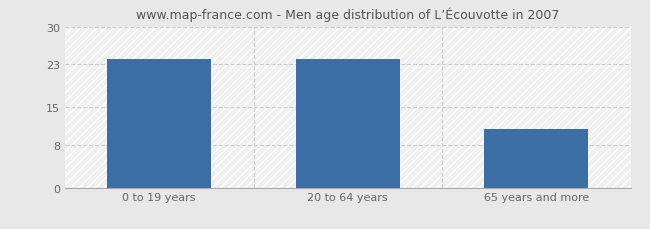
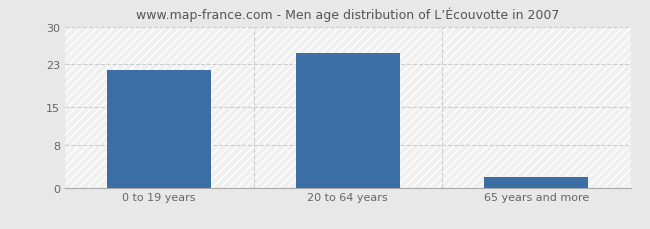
0 to 19 years: 24 -> 22
20 to 64 years: 24 -> 25
65 years and more: 11 -> 2
